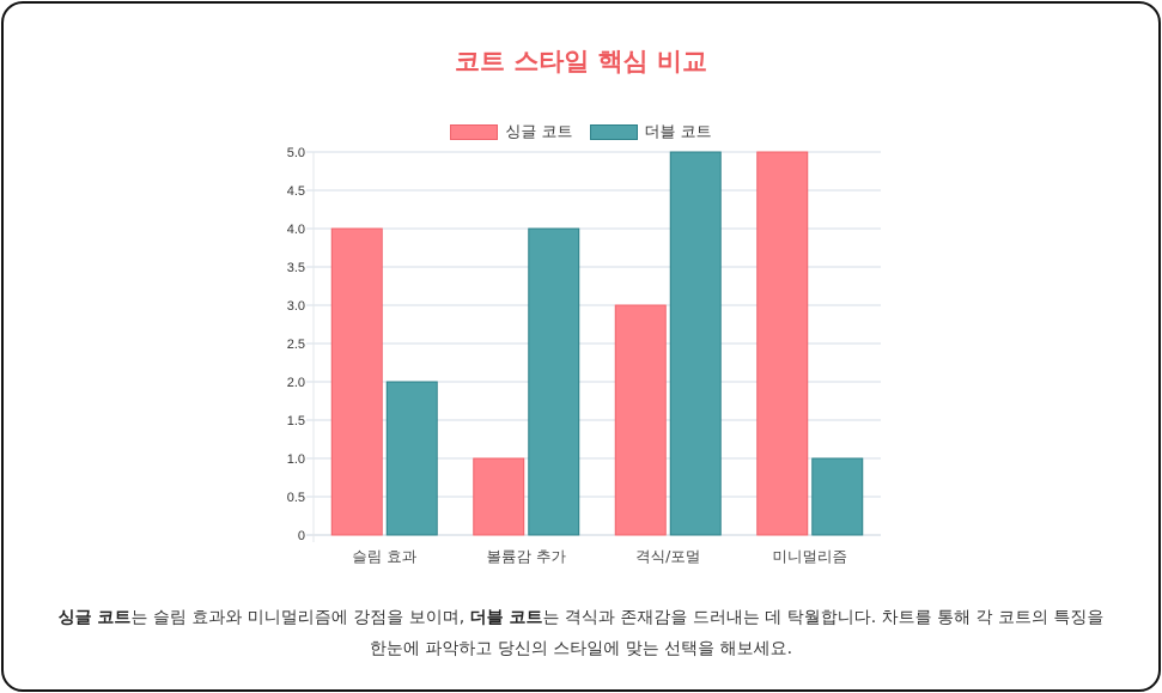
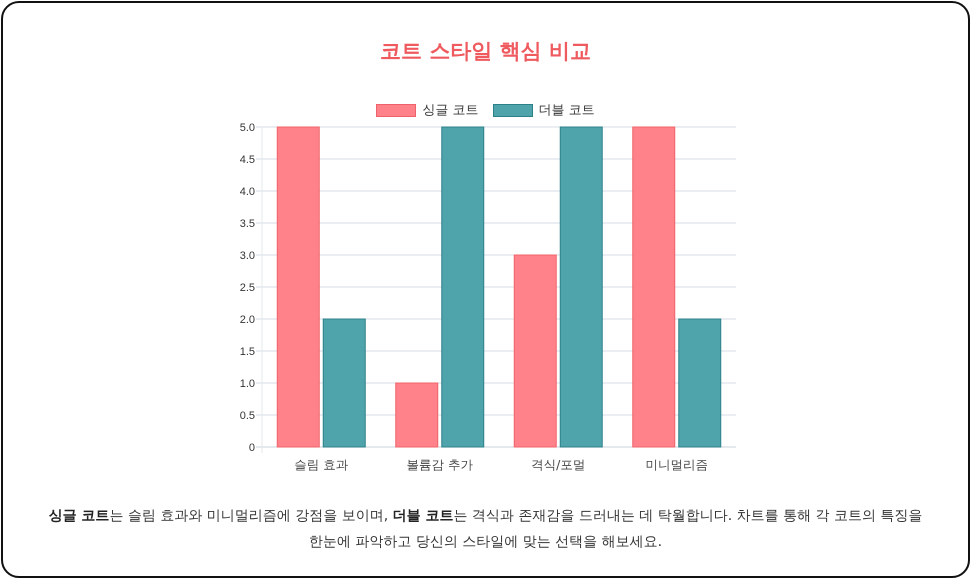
싱글 코트/슬림 효과: 4 -> 5
더블 코트/볼륨감 추가: 4 -> 5
더블 코트/미니멀리즘: 1 -> 2
